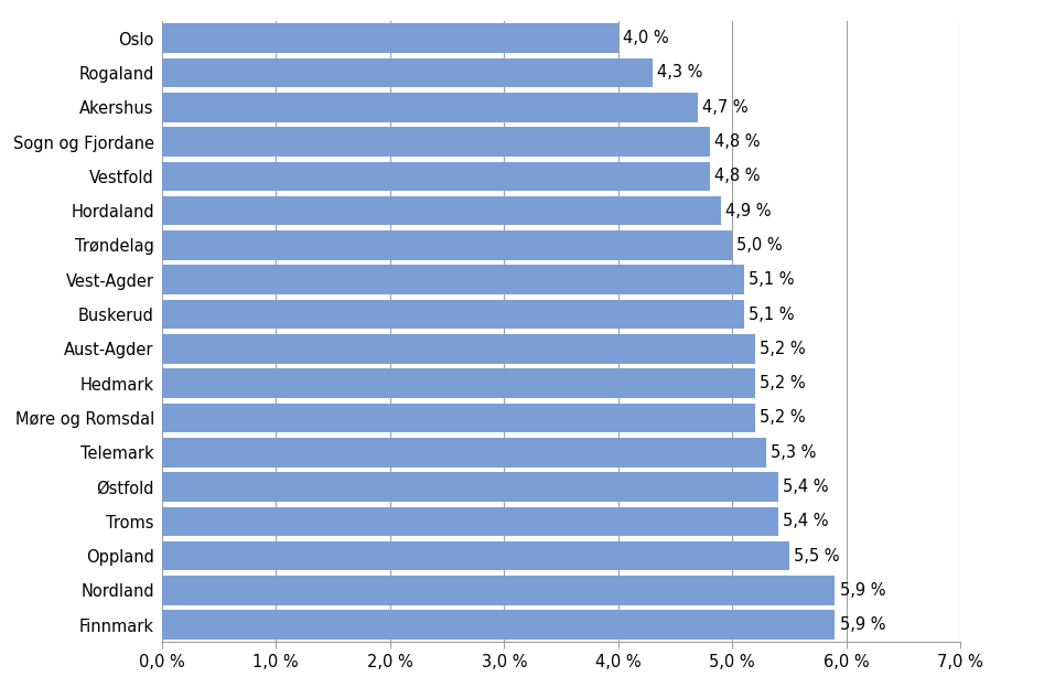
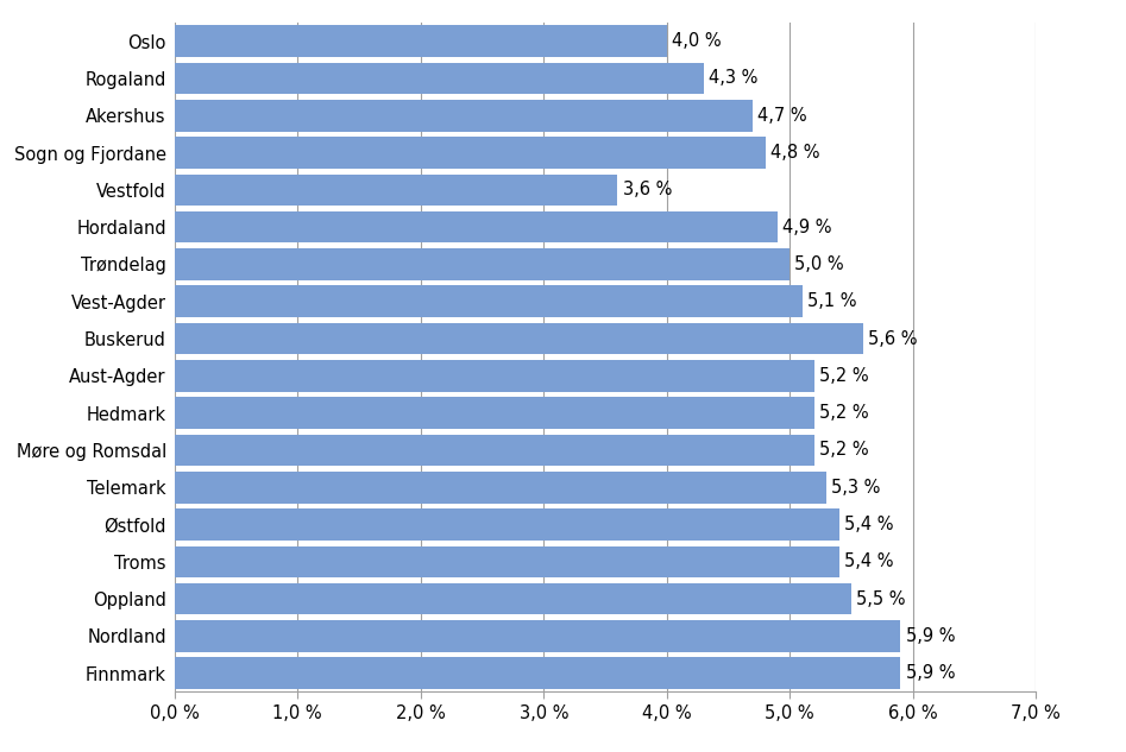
Vestfold: 4,8 -> 3,6
Buskerud: 5,1 -> 5,6
